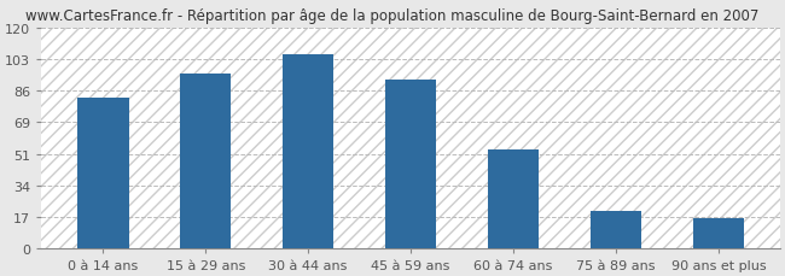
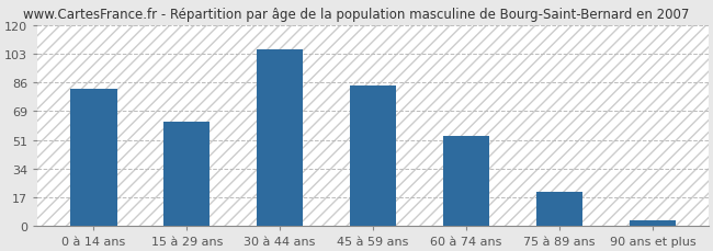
15 à 29 ans: 95 -> 62
45 à 59 ans: 92 -> 84
90 ans et plus: 16 -> 3
